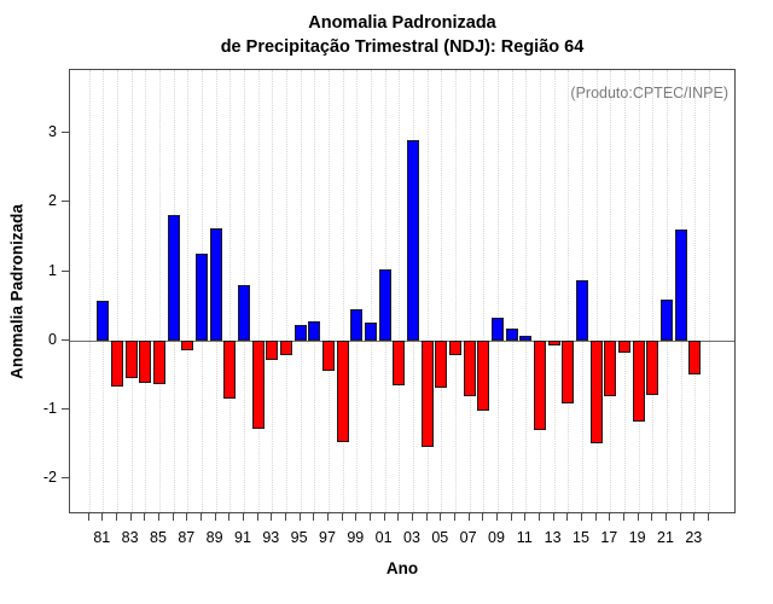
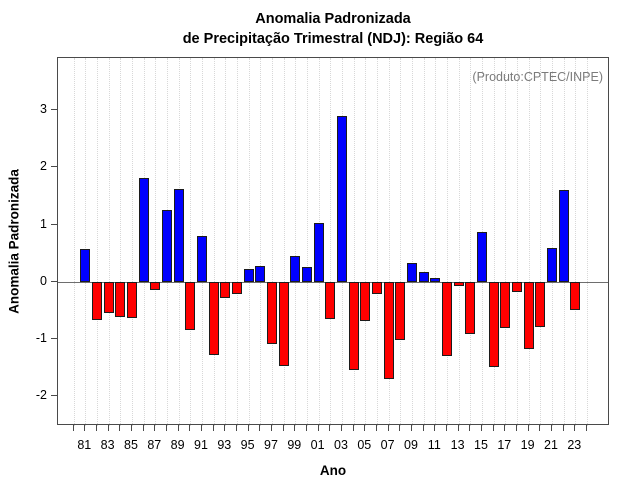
97: -0.5 -> -1.1
07: -0.8 -> -1.7
